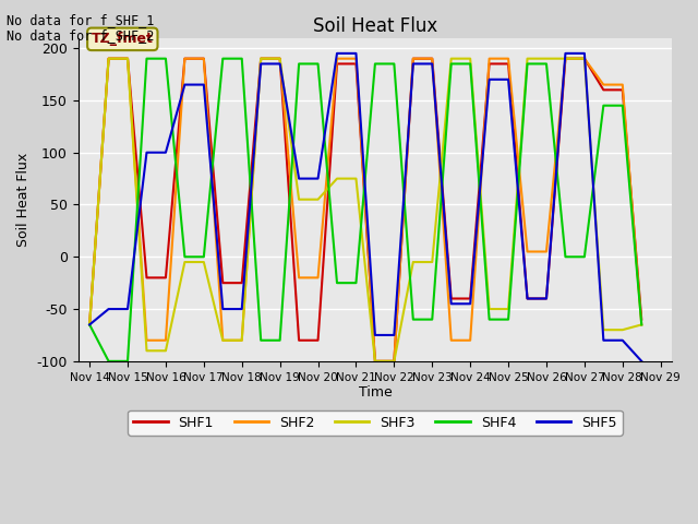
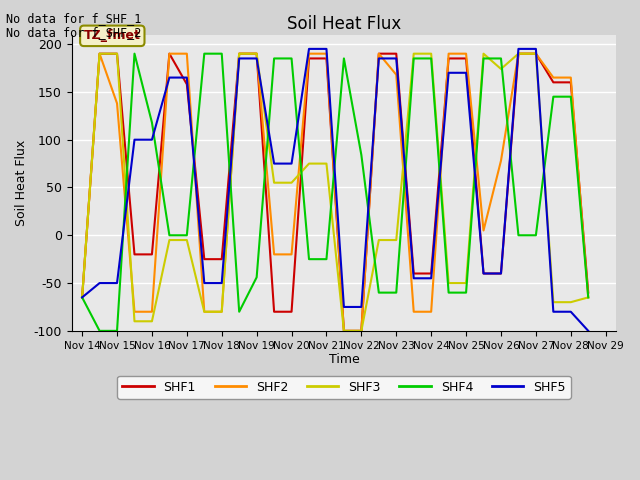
SHF2/Nov 15: 190 -> 138
SHF4/Nov 16: 190 -> 118
SHF1/Nov 17: 190 -> 158
SHF4/Nov 19: -80 -> -44
SHF4/Nov 22: 185 -> 84
SHF2/Nov 23: 190 -> 168
SHF2/Nov 26: 5 -> 78
SHF3/Nov 26: 190 -> 174
